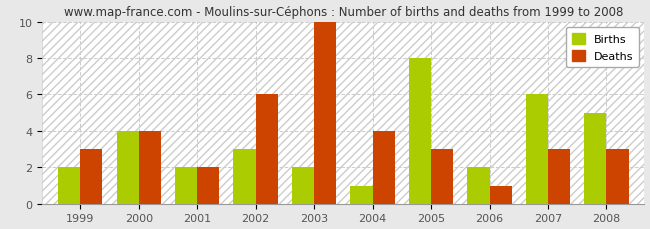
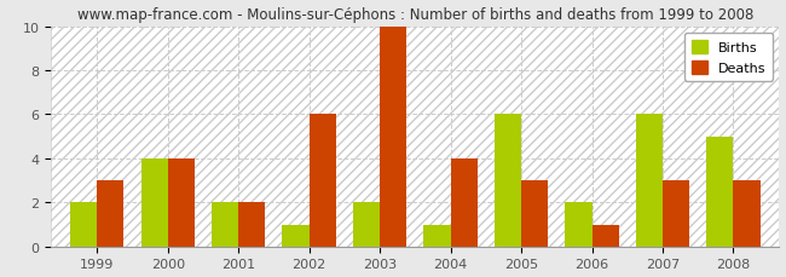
Births/2002: 3 -> 1
Births/2005: 8 -> 6
